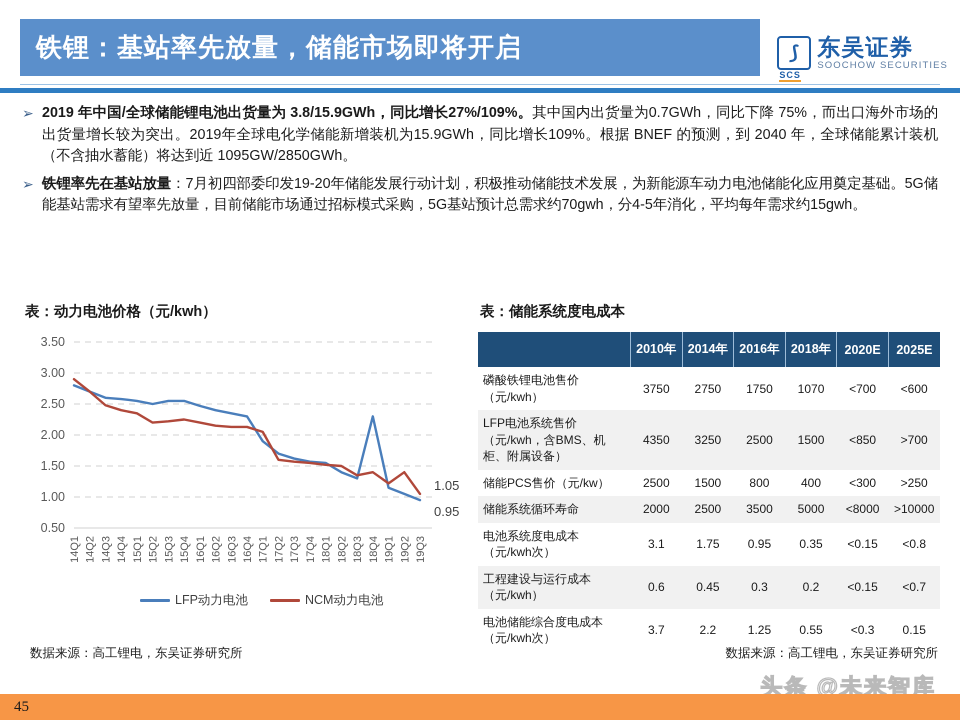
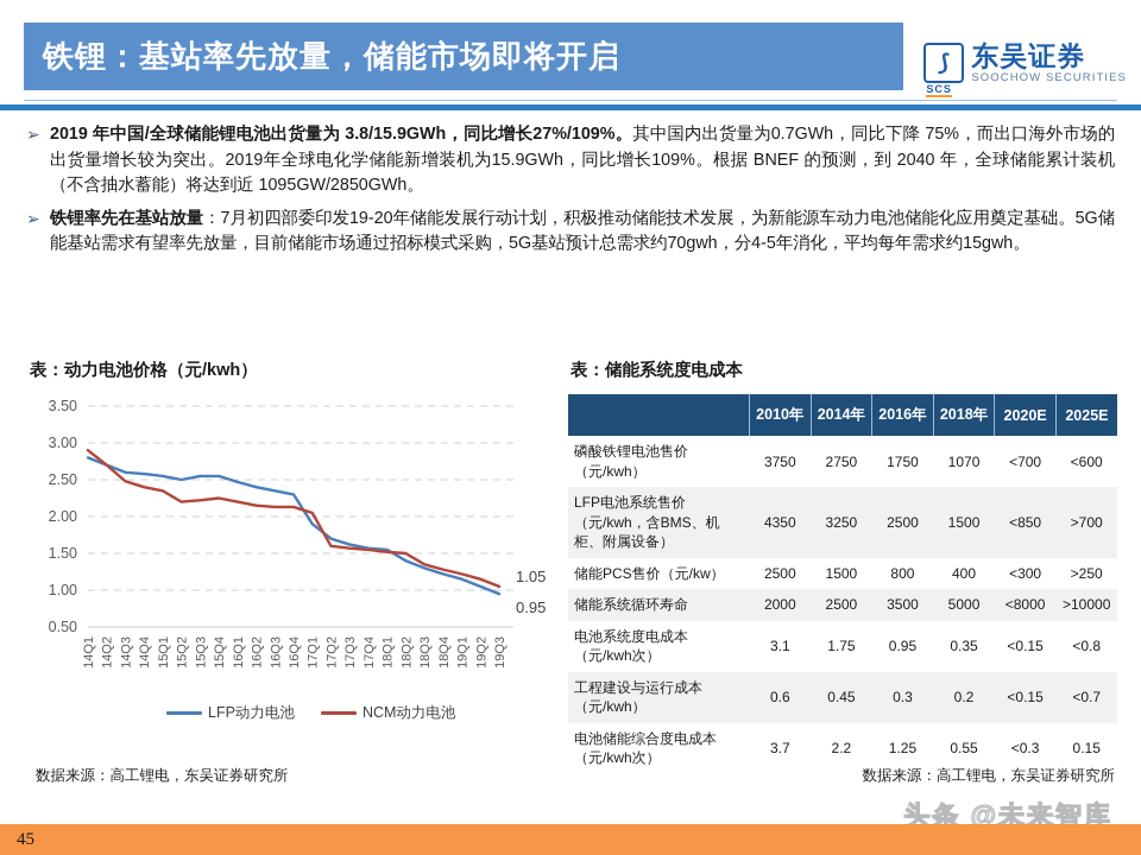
LFP动力电池/18Q4: 2.3 -> 1.2
NCM动力电池/18Q4: 1.4 -> 1.3
NCM动力电池/19Q2: 1.4 -> 1.1
